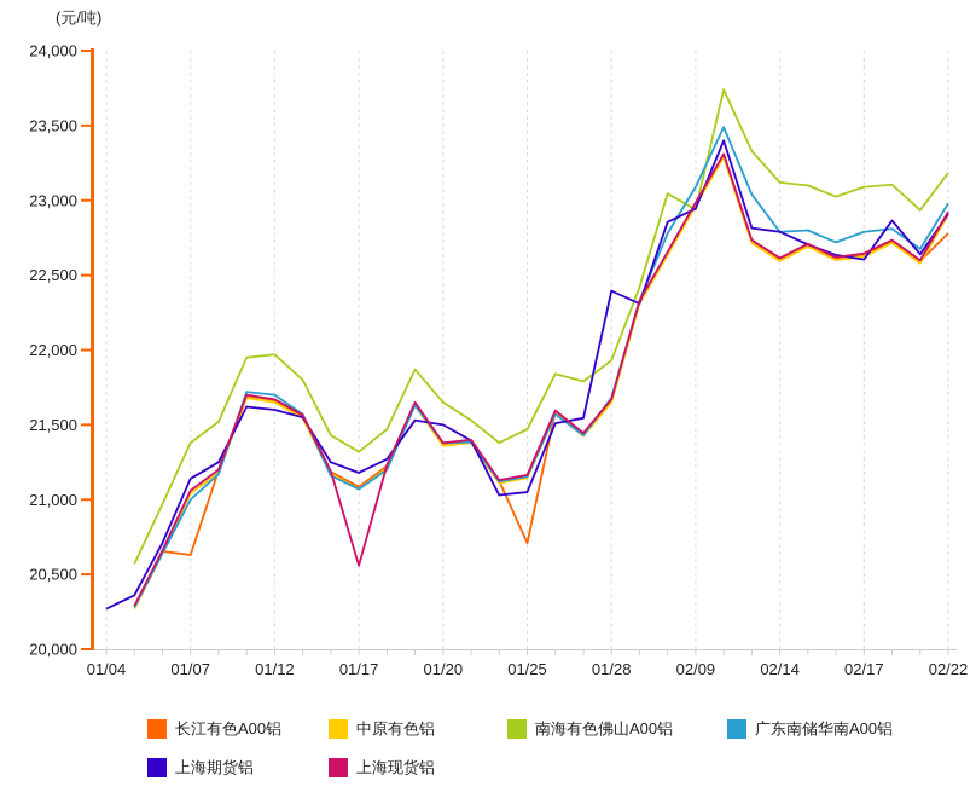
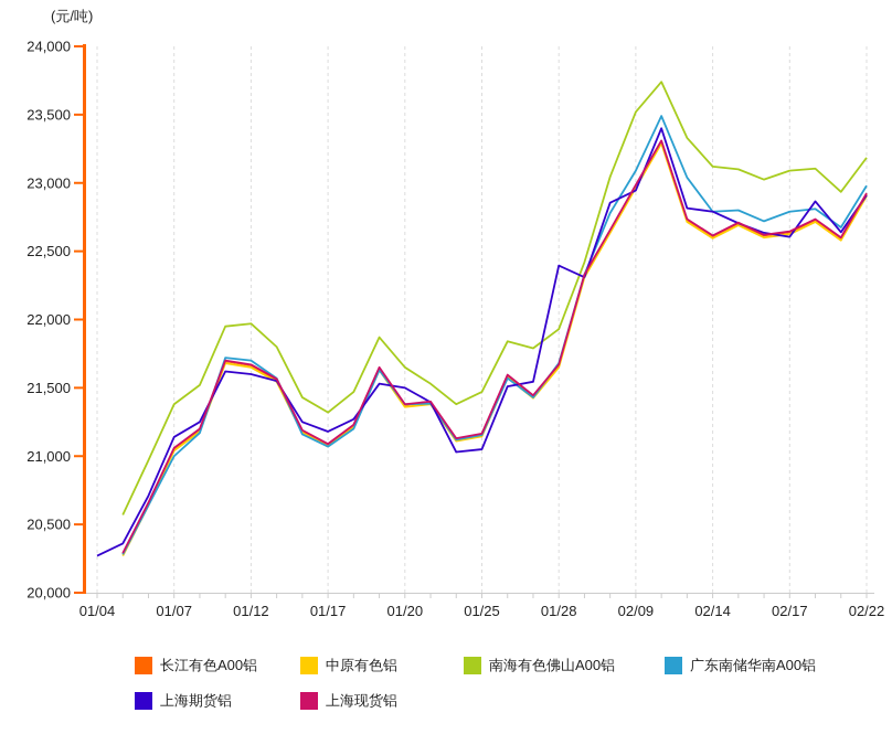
长江有色A00铝/01/07: 20630 -> 21060
上海现货铝/01/17: 20560 -> 21090
长江有色A00铝/01/25: 20710 -> 21160
南海有色佛山A00铝/02/09: 22940 -> 23520
长江有色A00铝/02/22: 22780 -> 22920
